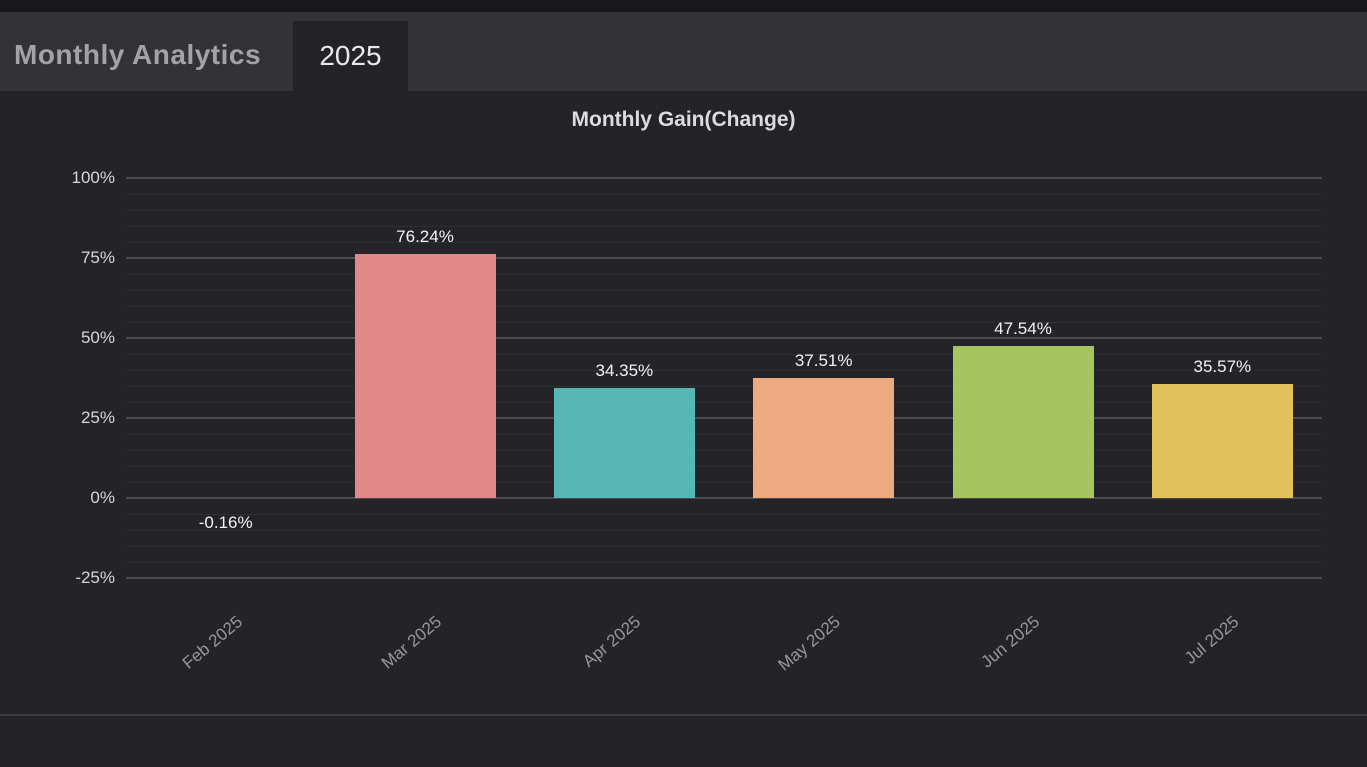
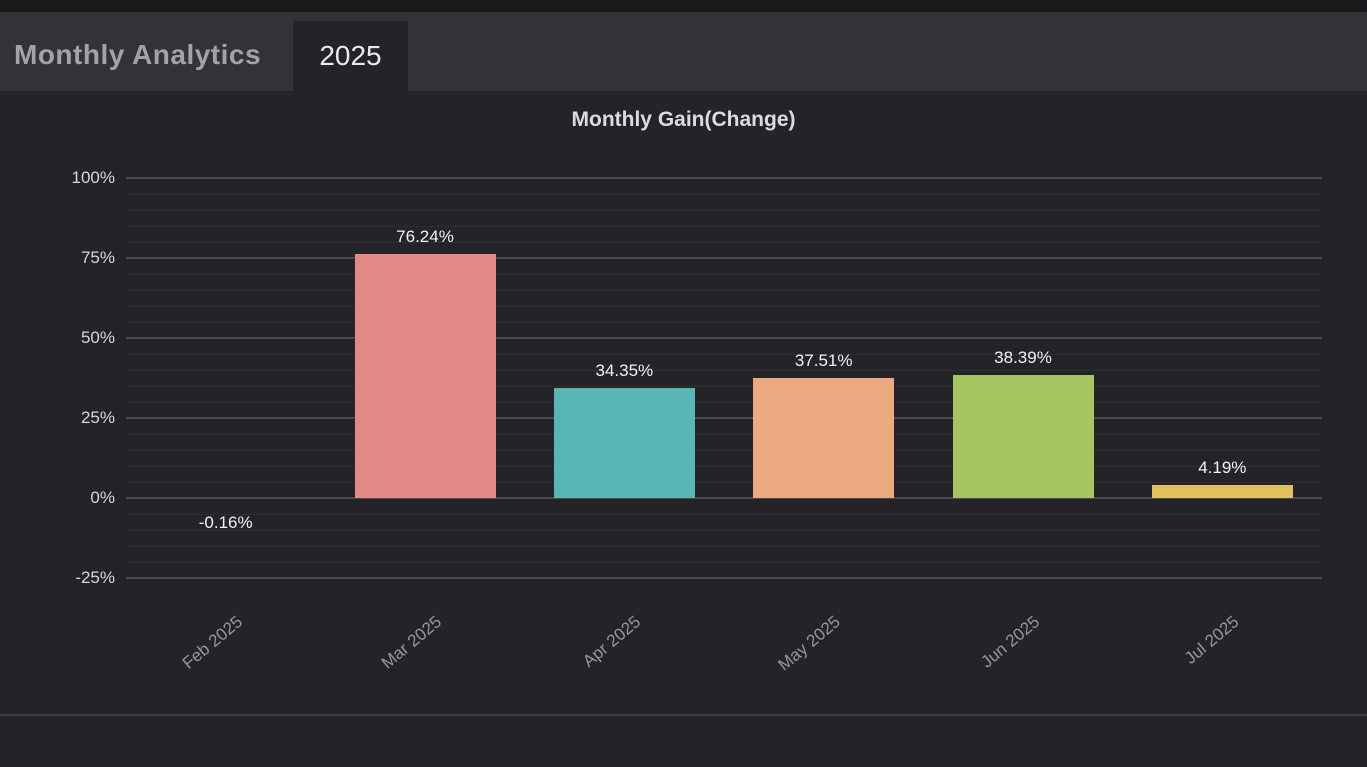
Jun 2025: 47.54% -> 38.39%
Jul 2025: 35.57% -> 4.19%
